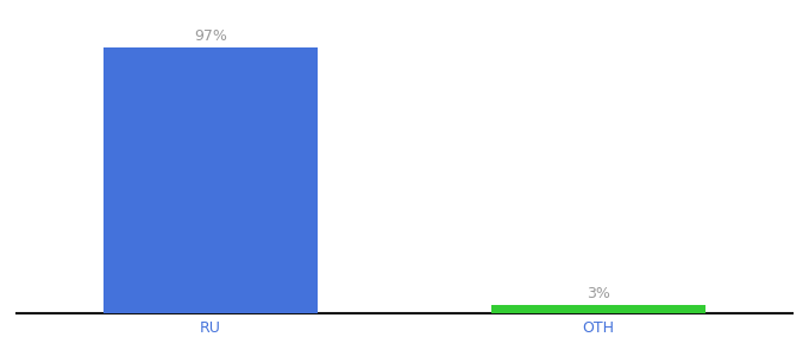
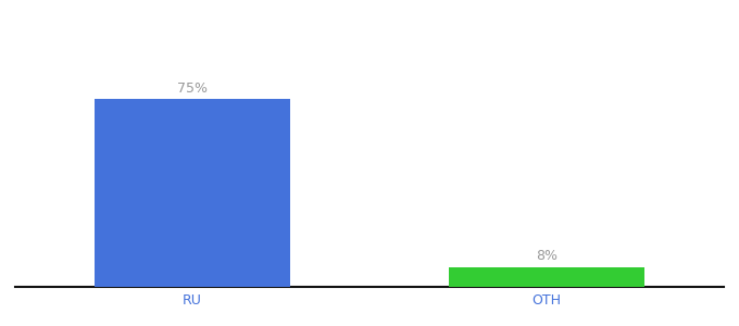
RU: 97% -> 75%
OTH: 3% -> 8%
